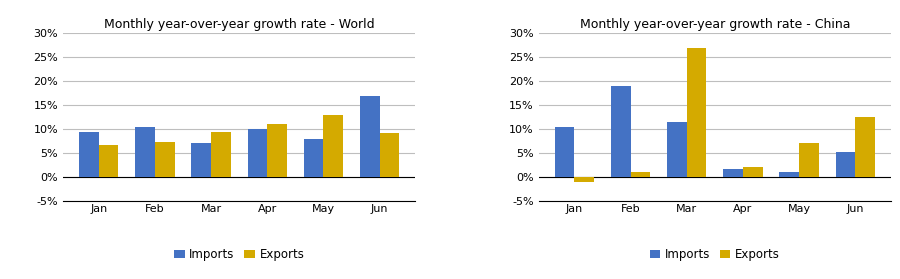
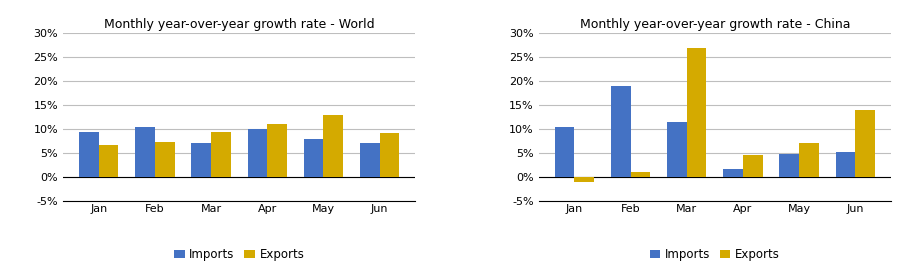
Monthly year-over-year growth rate - World/Imports/Jun: 17.0% -> 7.2%
Monthly year-over-year growth rate - China/Exports/Apr: 2.0% -> 4.5%
Monthly year-over-year growth rate - China/Imports/May: 1.0% -> 4.7%
Monthly year-over-year growth rate - China/Exports/Jun: 12.5% -> 14.0%
